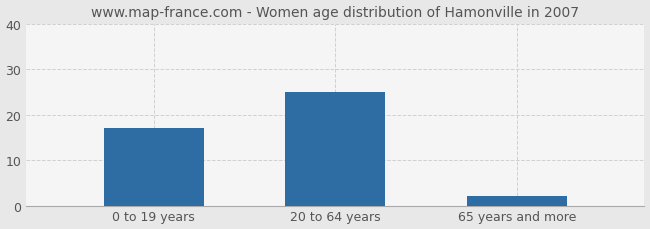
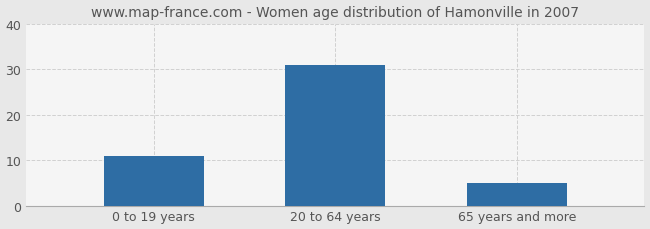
0 to 19 years: 17 -> 11
20 to 64 years: 25 -> 31
65 years and more: 2 -> 5
